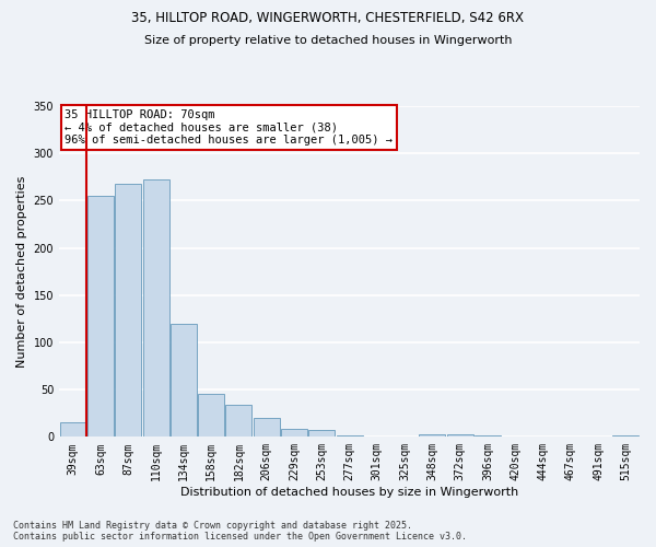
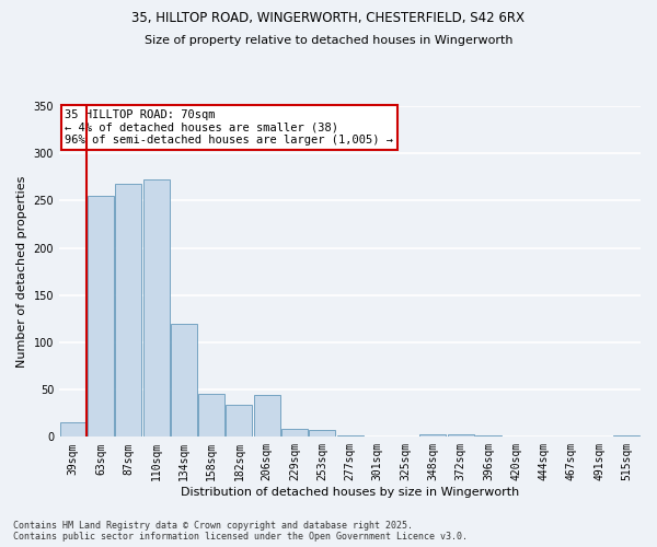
206sqm: 20 -> 44
